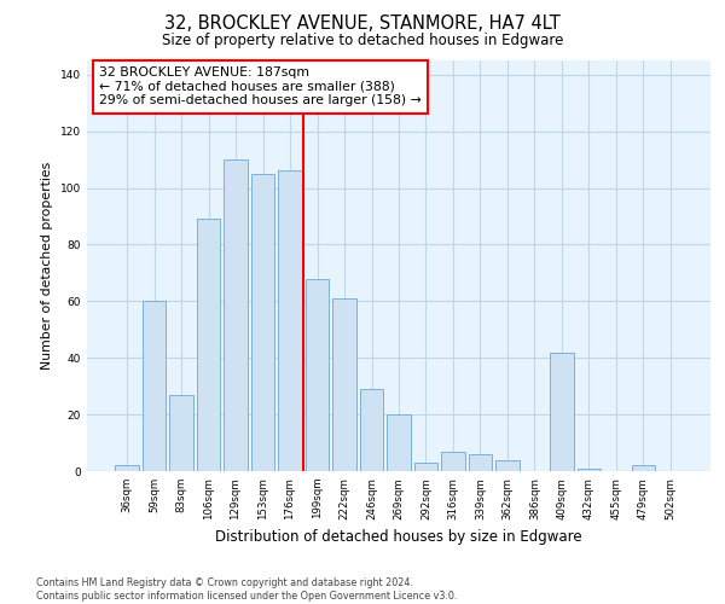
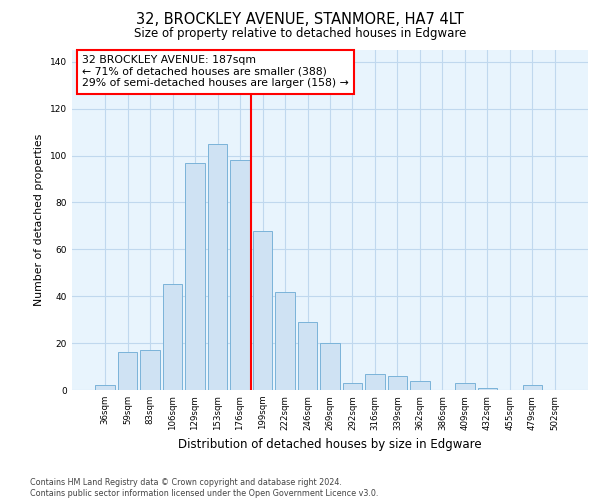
59sqm: 60 -> 16
83sqm: 27 -> 17
106sqm: 89 -> 45
129sqm: 110 -> 97
176sqm: 106 -> 98
222sqm: 61 -> 42
409sqm: 42 -> 3
